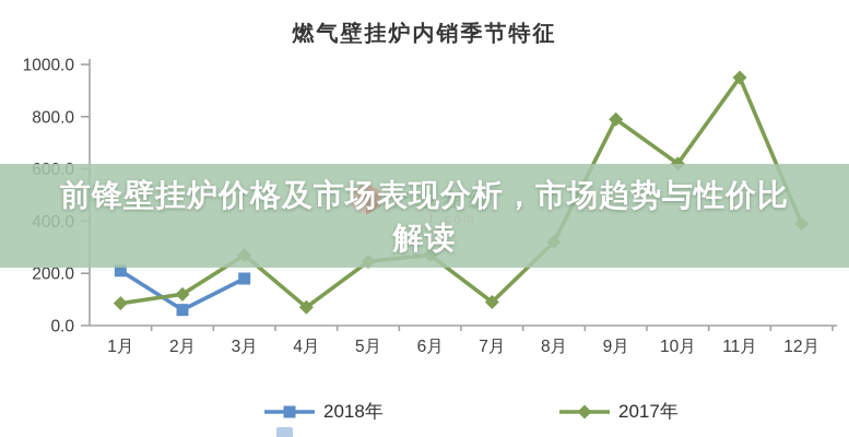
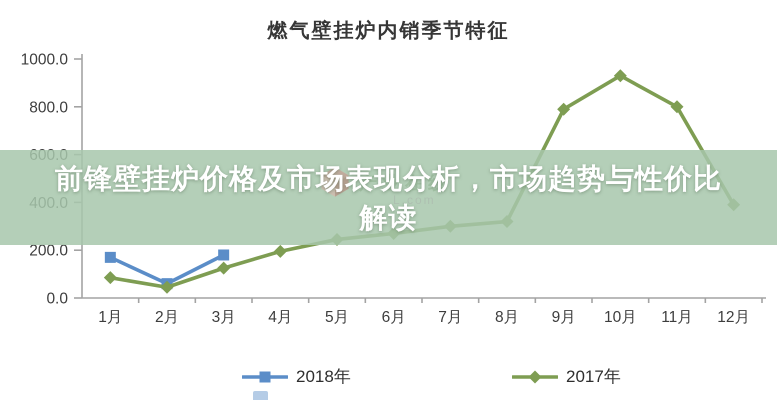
2018年/1月: 210 -> 170
2017年/2月: 120 -> 40
2017年/3月: 270 -> 120
2017年/4月: 70 -> 200
2017年/7月: 90 -> 300
2017年/10月: 620 -> 930
2017年/11月: 950 -> 800
